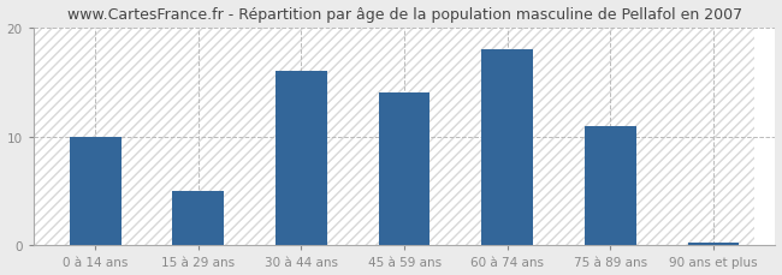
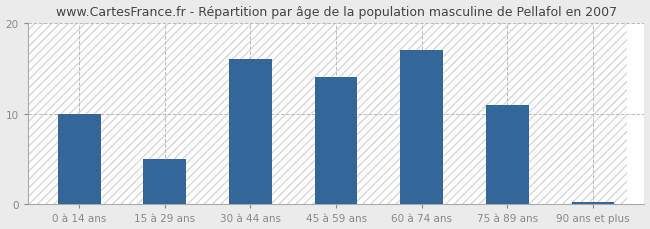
60 à 74 ans: 18.0 -> 17.0
